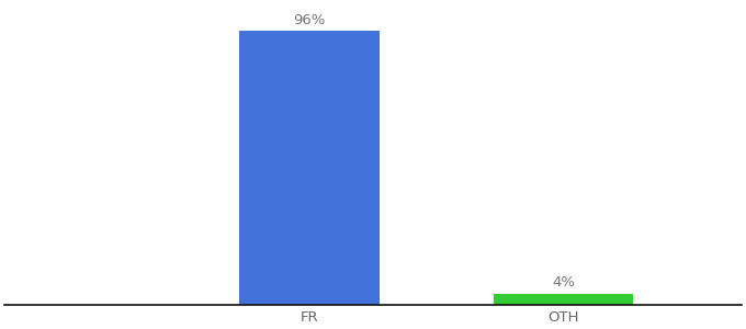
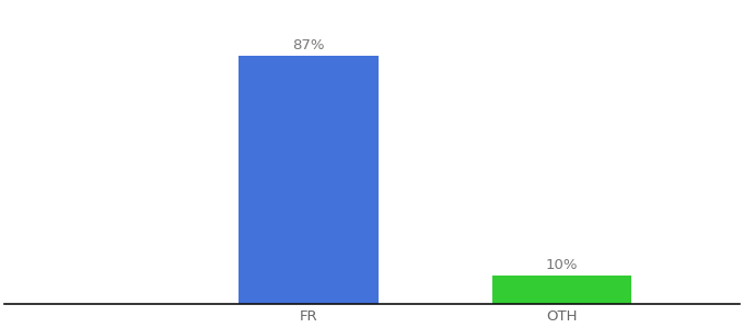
FR: 96% -> 87%
OTH: 4% -> 10%
